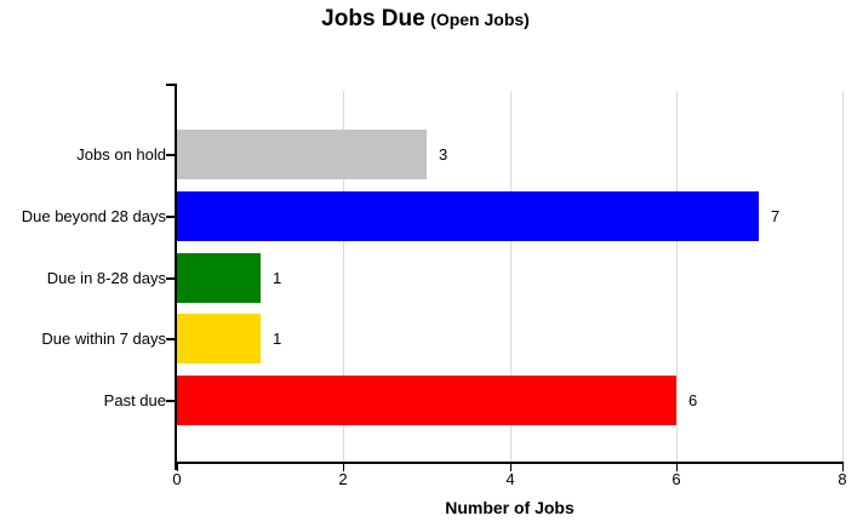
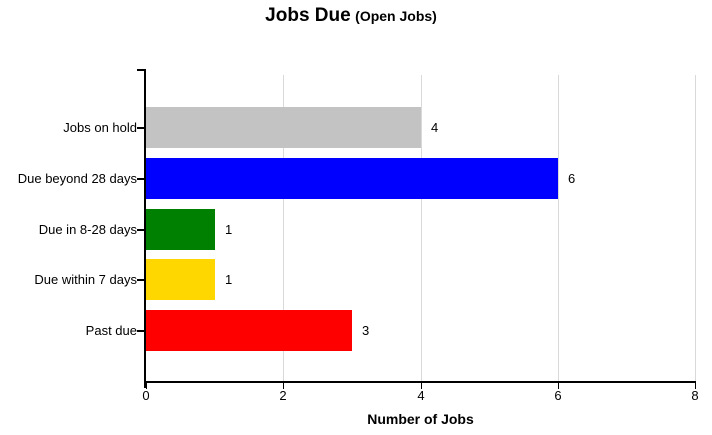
Jobs on hold: 3 -> 4
Due beyond 28 days: 7 -> 6
Past due: 6 -> 3
